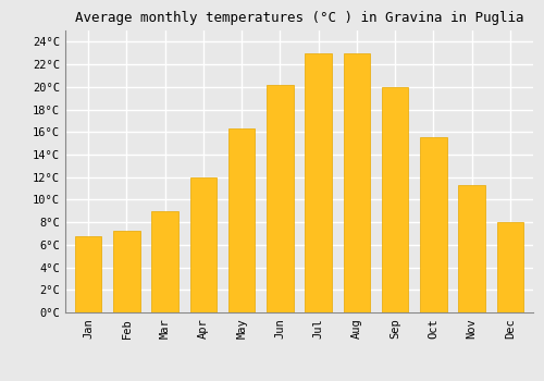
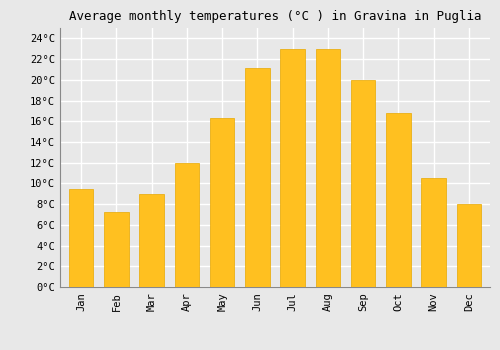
Jan: 6.8°C -> 9.5°C
Jun: 20.2°C -> 21.1°C
Oct: 15.5°C -> 16.8°C
Nov: 11.3°C -> 10.5°C
